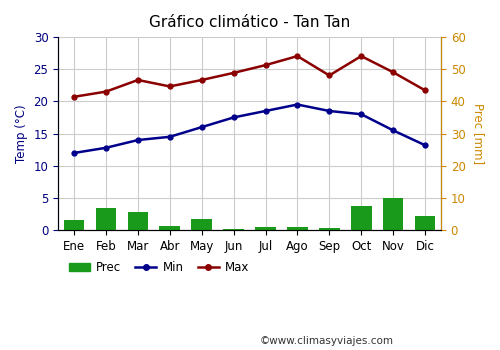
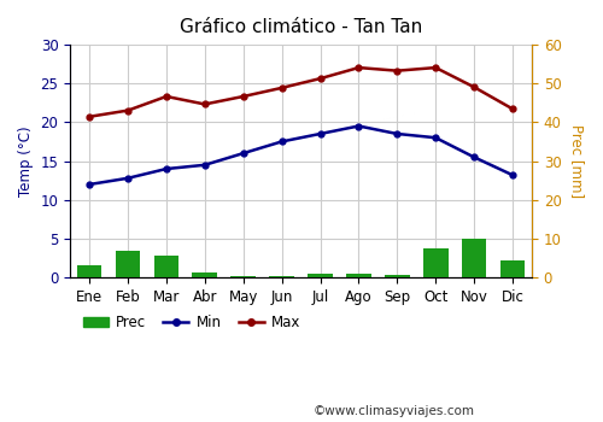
Prec/May: 3.5 -> 0.5
Max/Sep: 24.0 -> 26.6
